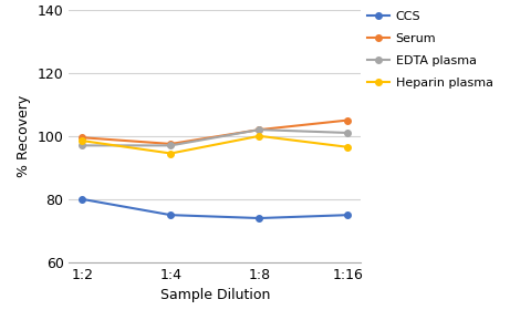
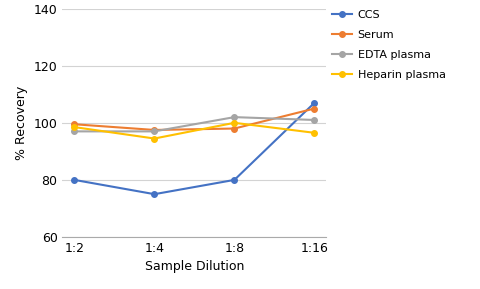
CCS/1:8: 74 -> 80
Serum/1:8: 102.0 -> 98.0
CCS/1:16: 75 -> 107
